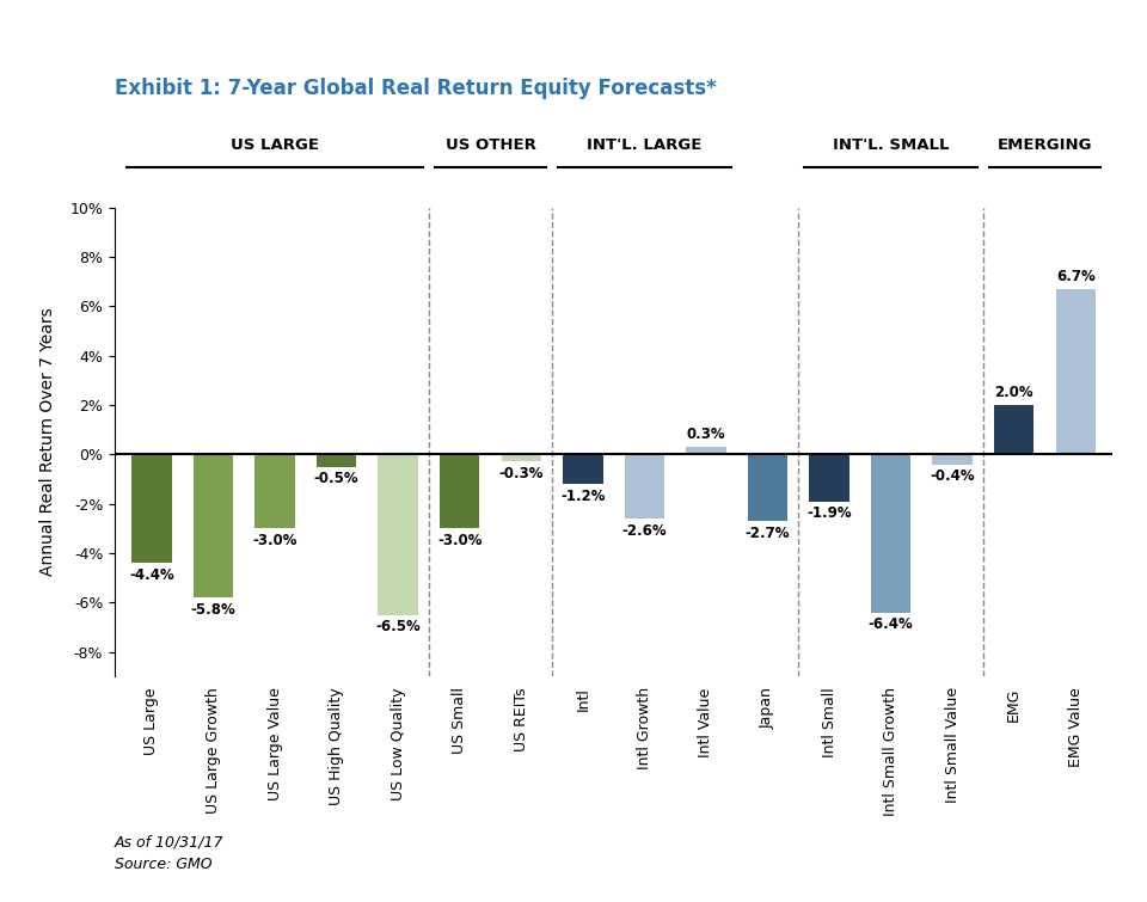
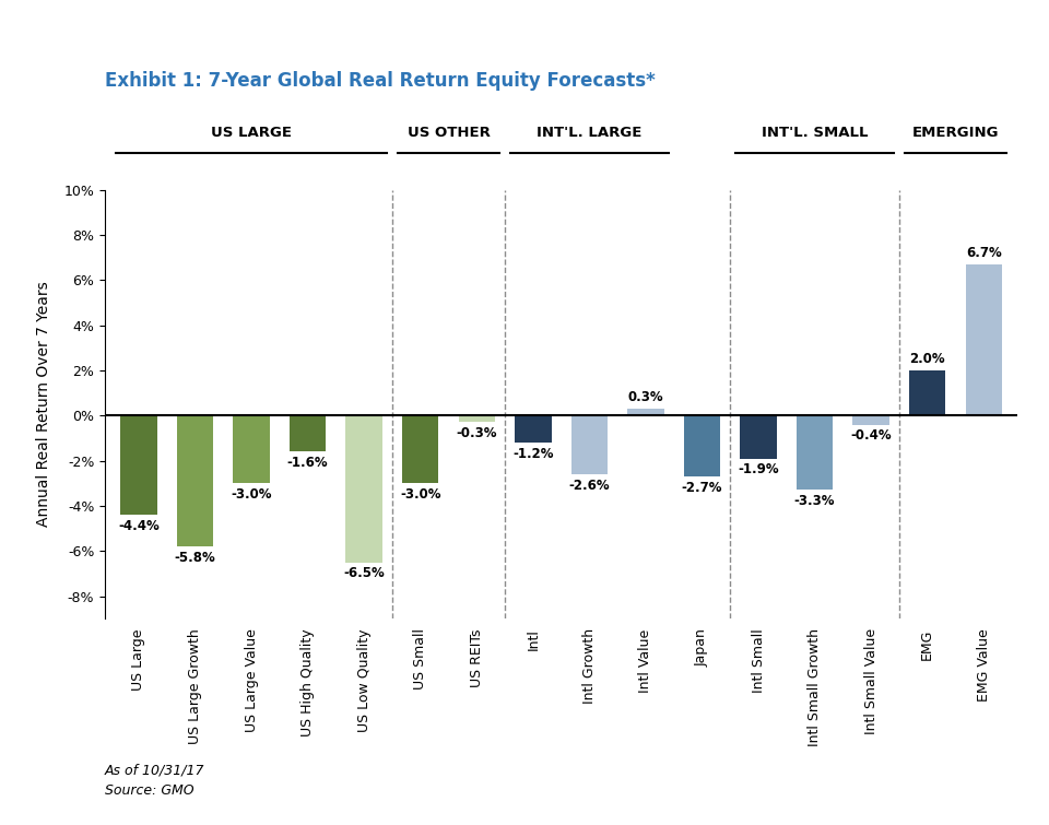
US High Quality: -0.5% -> -1.6%
Intl Small Growth: -6.4% -> -3.3%
